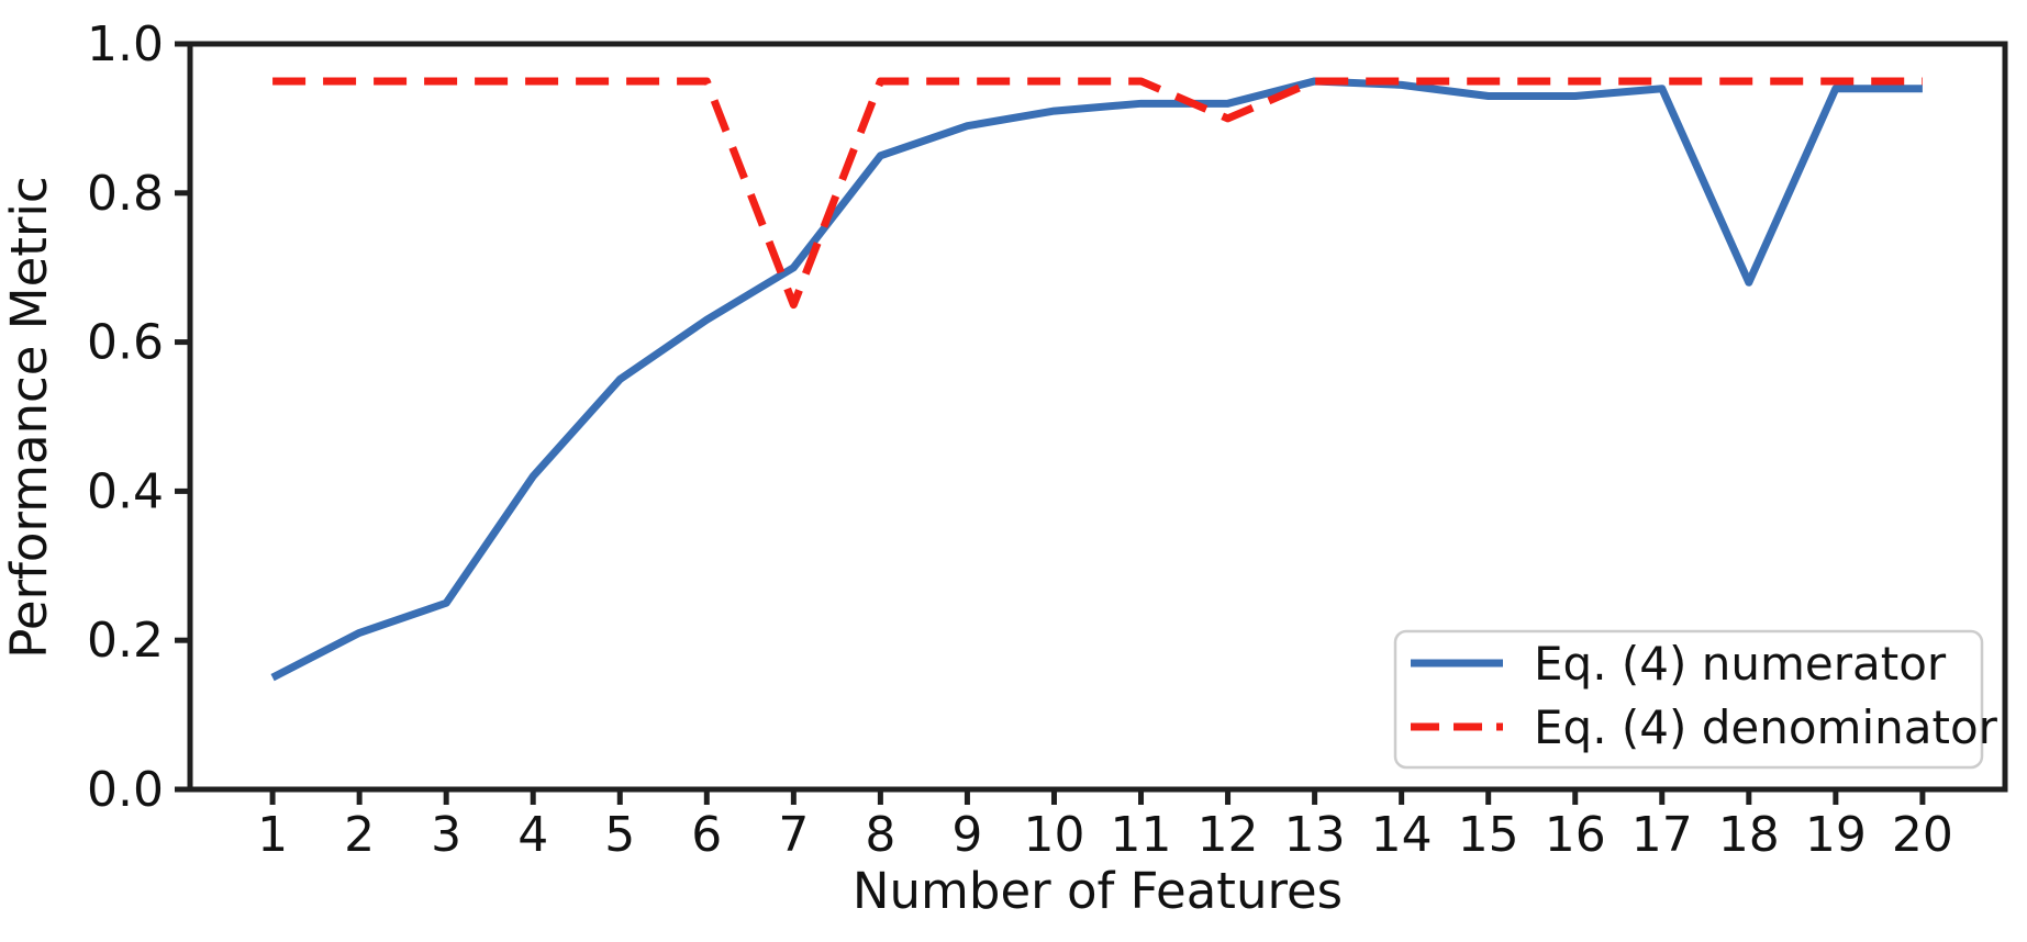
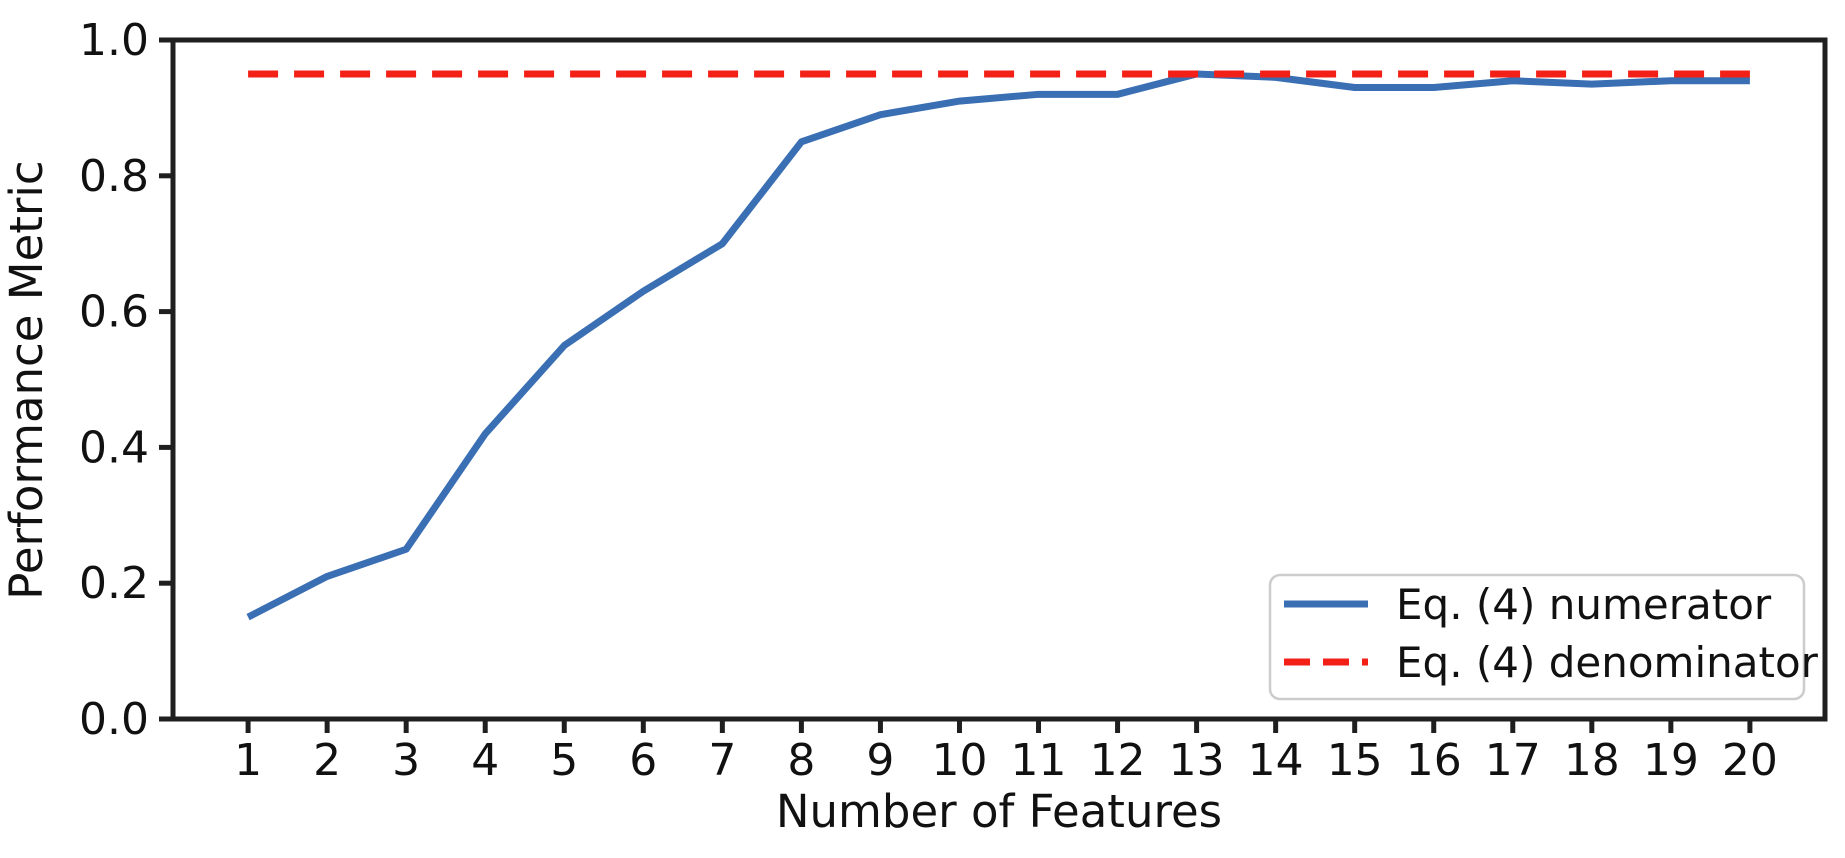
Eq. (4) denominator/7: 0.65 -> 0.95
Eq. (4) denominator/12: 0.90 -> 0.95
Eq. (4) numerator/18: 0.68 -> 0.94
